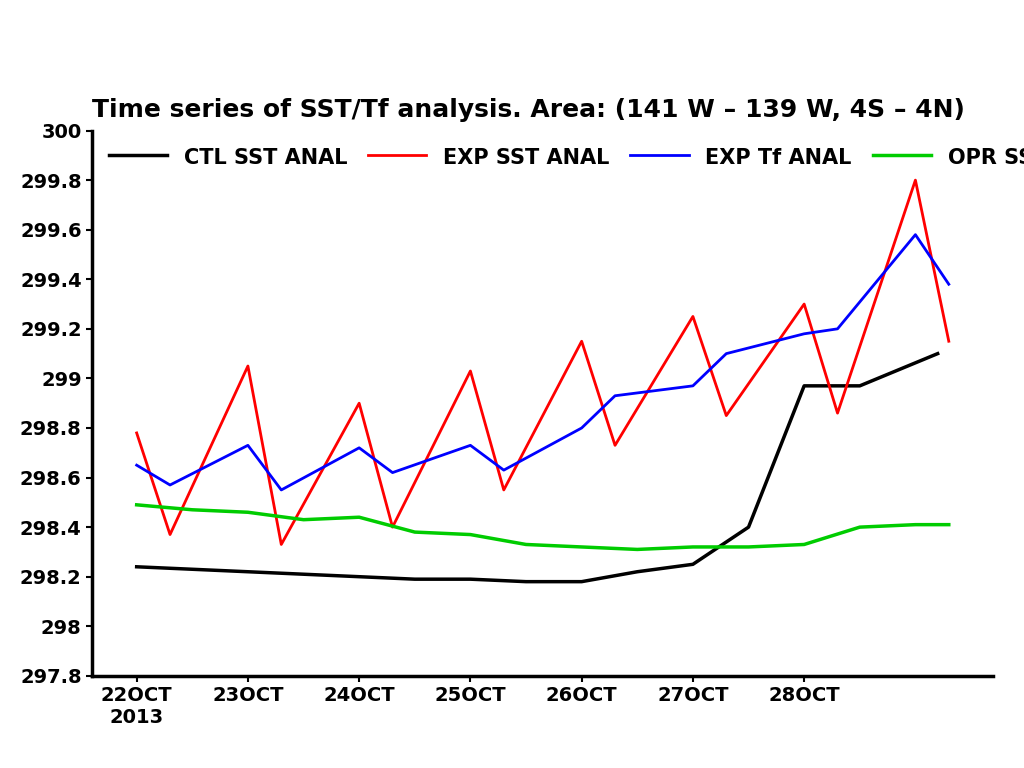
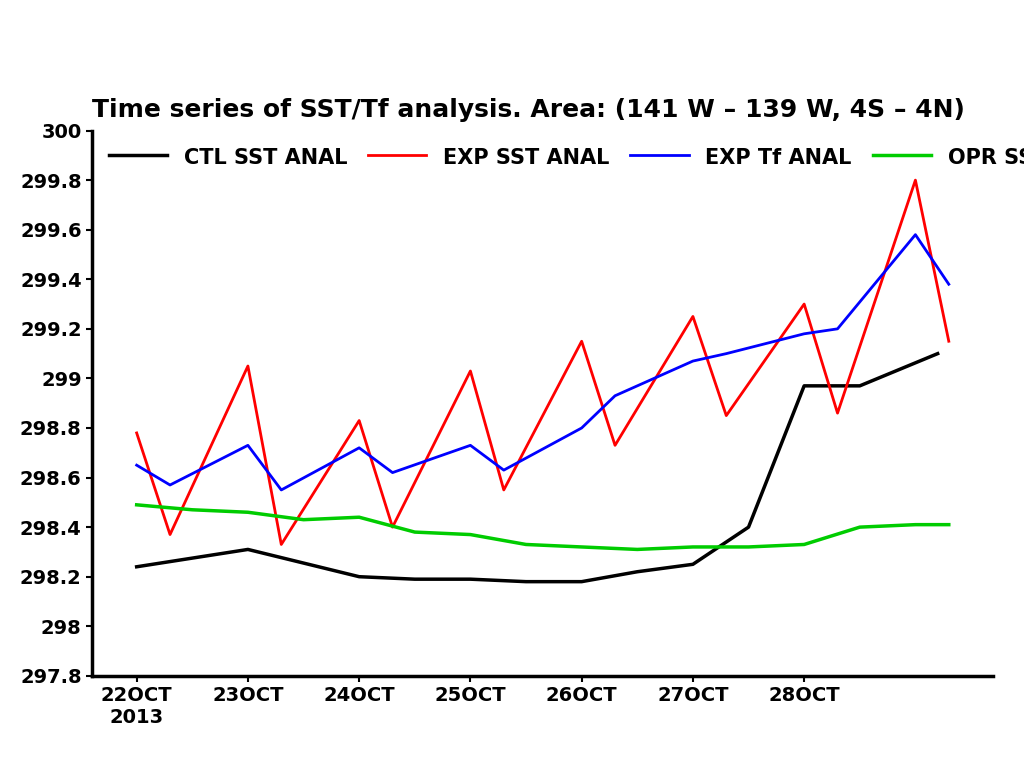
CTL SST ANAL/23OCT: 298.22 -> 298.31
EXP SST ANAL/24OCT: 298.90 -> 298.83
EXP Tf ANAL/27OCT: 298.97 -> 299.07
